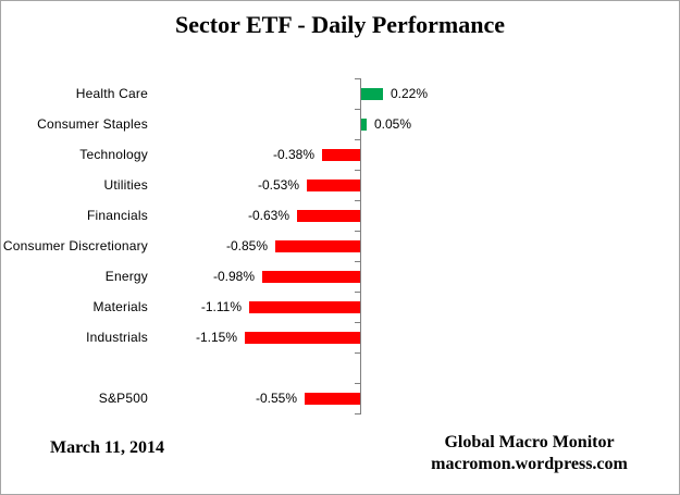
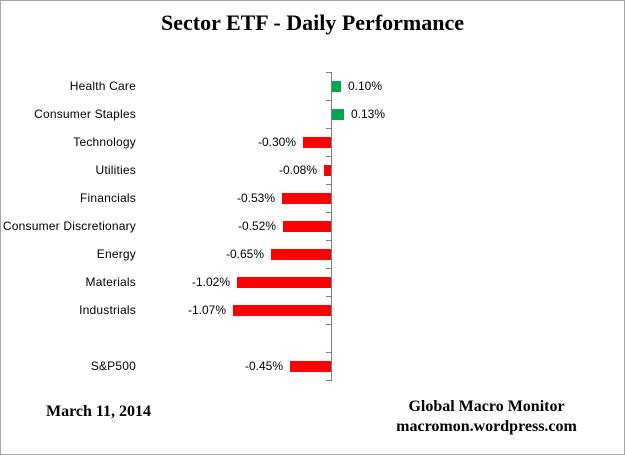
Health Care: 0.22% -> 0.10%
Consumer Staples: 0.05% -> 0.13%
Technology: -0.38% -> -0.30%
Utilities: -0.53% -> -0.08%
Financials: -0.63% -> -0.53%
Consumer Discretionary: -0.85% -> -0.52%
Energy: -0.98% -> -0.65%
Materials: -1.11% -> -1.02%
Industrials: -1.15% -> -1.07%
S&P500: -0.55% -> -0.45%
